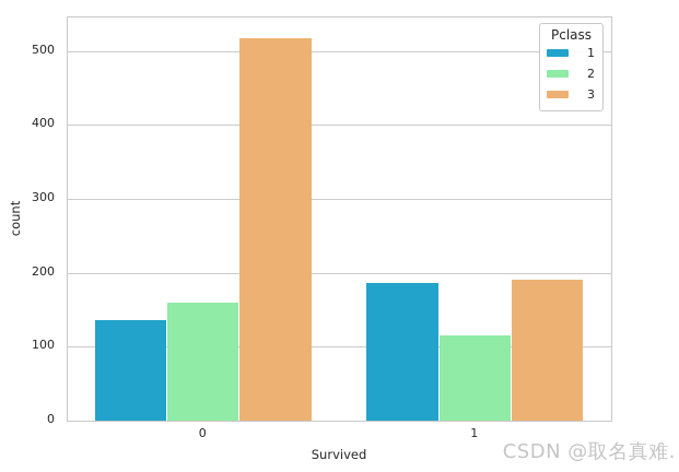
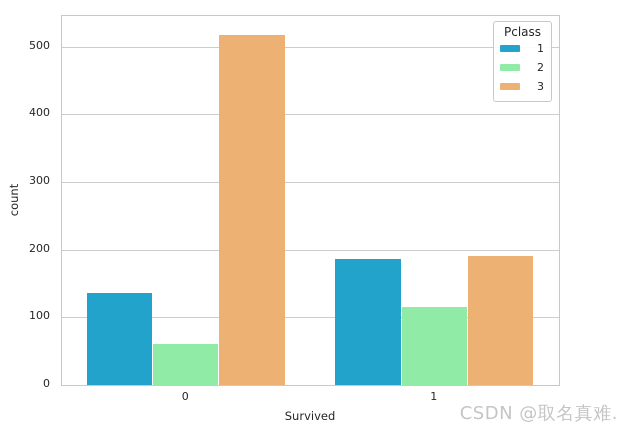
2/0: 160 -> 60
